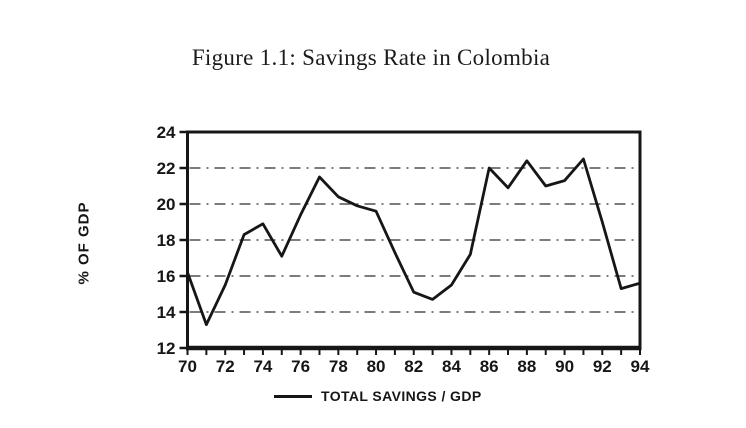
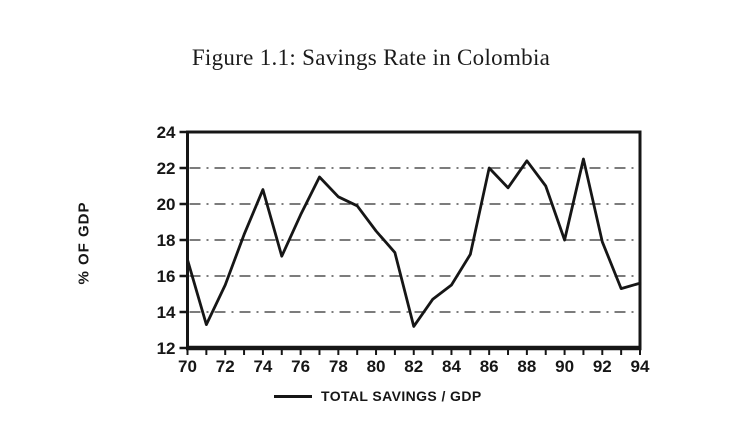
70: 16.2 -> 16.9
74: 18.9 -> 20.8
80: 19.6 -> 18.5
82: 15.1 -> 13.2
90: 21.3 -> 18.0
92: 19.0 -> 17.9
